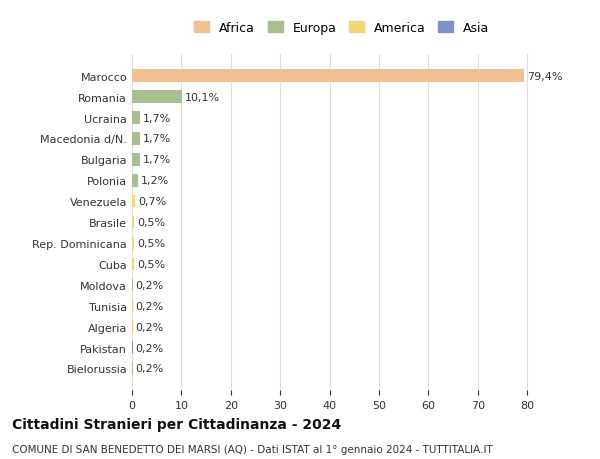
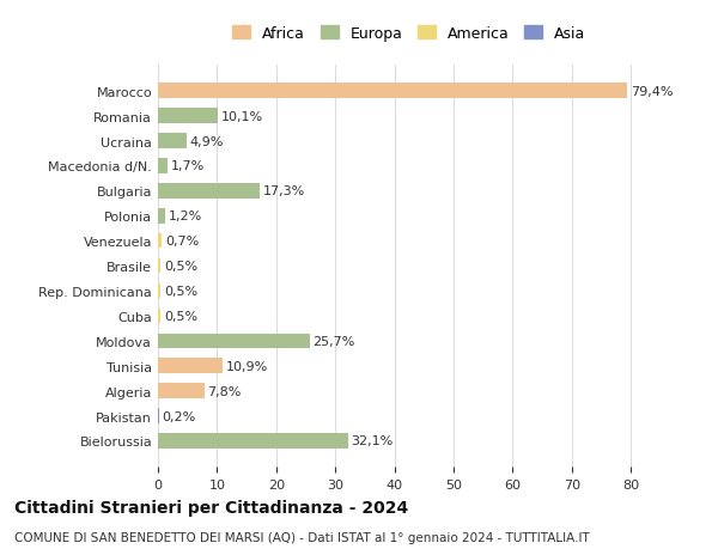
Ucraina: 1,7% -> 4,9%
Bulgaria: 1,7% -> 17,3%
Moldova: 0,2% -> 25,7%
Tunisia: 0,2% -> 10,9%
Algeria: 0,2% -> 7,8%
Bielorussia: 0,2% -> 32,1%
